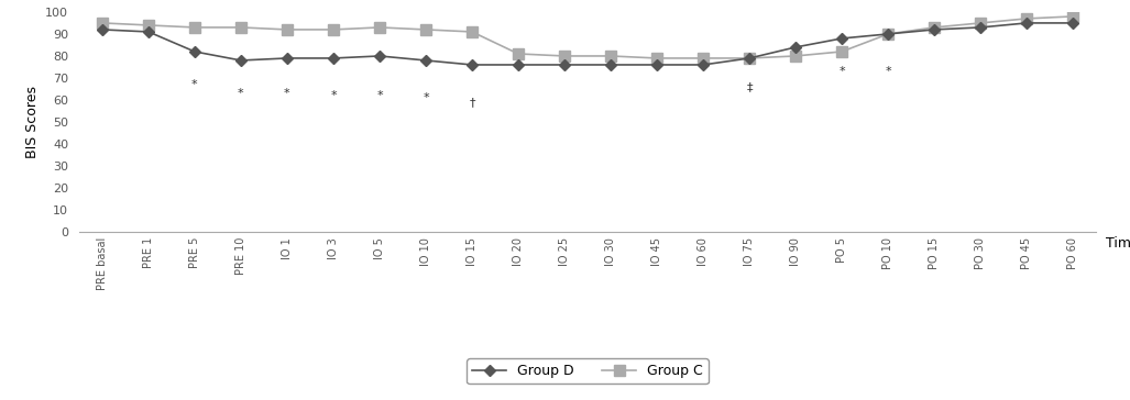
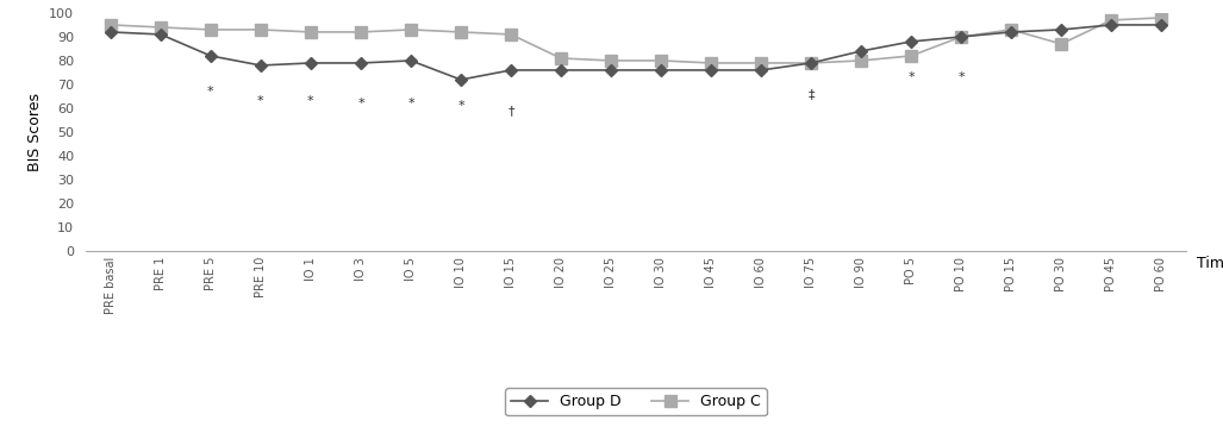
Group D/IO 10: 78 -> 72
Group C/PO 30: 95 -> 87
